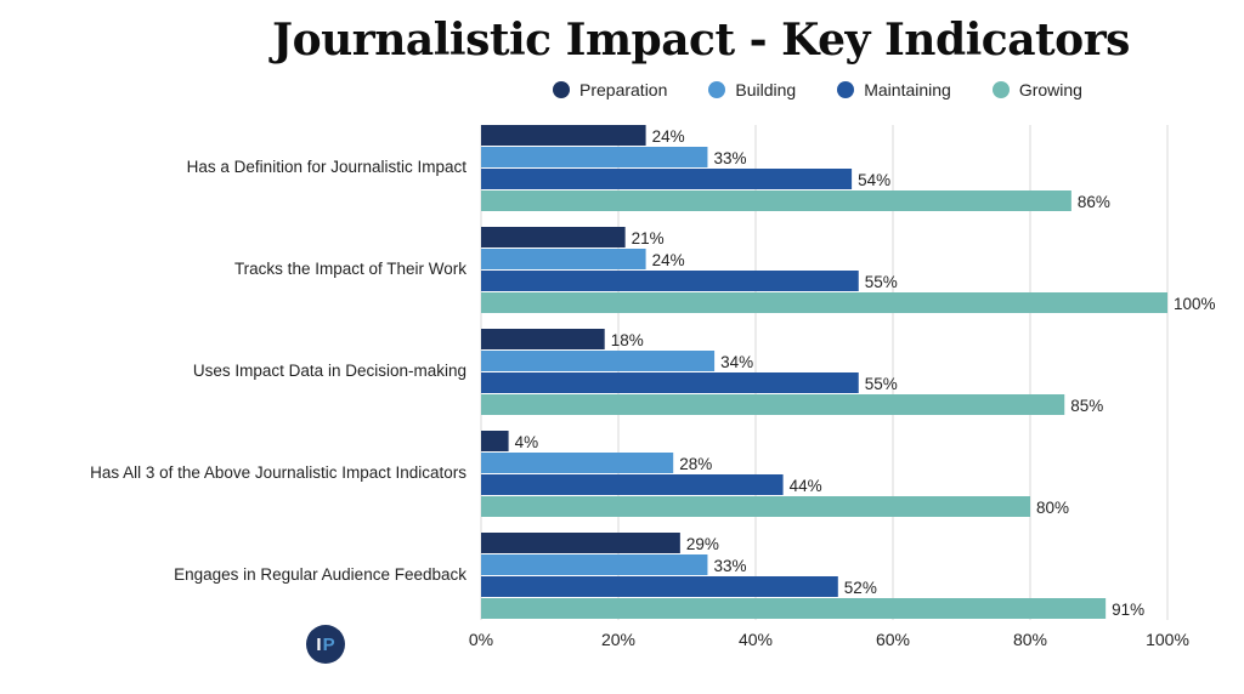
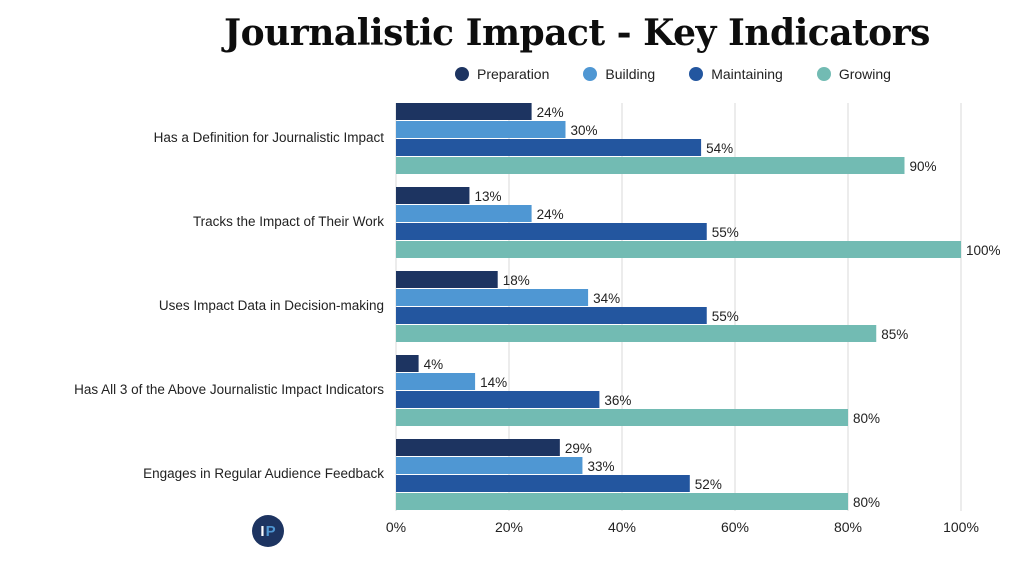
Building/Has a Definition for Journalistic Impact: 33% -> 30%
Growing/Has a Definition for Journalistic Impact: 86% -> 90%
Preparation/Tracks the Impact of Their Work: 21% -> 13%
Building/Has All 3 of the Above Journalistic Impact Indicators: 28% -> 14%
Maintaining/Has All 3 of the Above Journalistic Impact Indicators: 44% -> 36%
Growing/Engages in Regular Audience Feedback: 91% -> 80%
